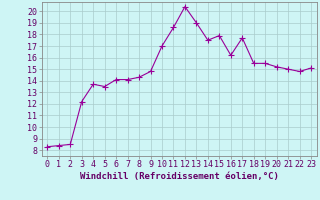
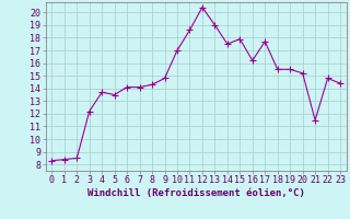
21: 15.0 -> 11.5
23: 15.1 -> 14.4
